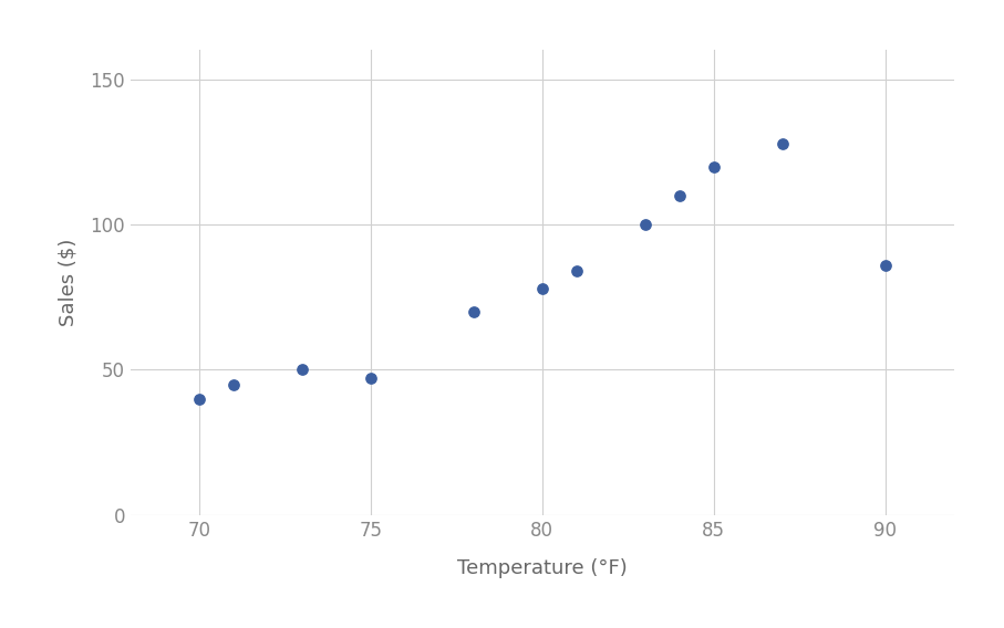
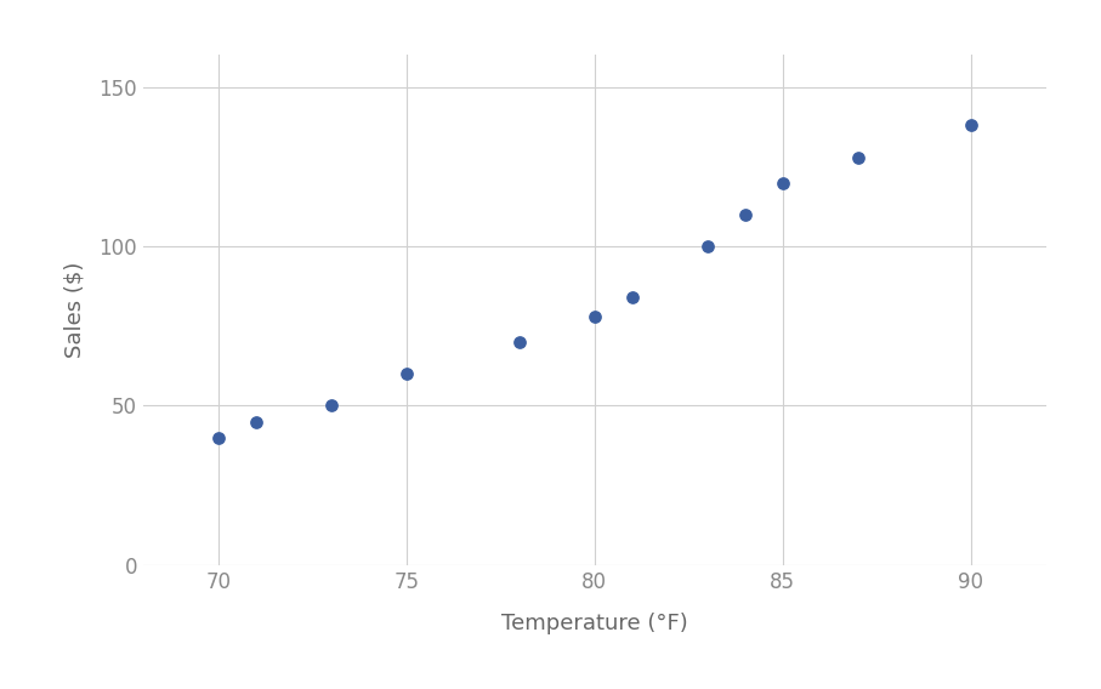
75: 47 -> 60
90: 86 -> 138
